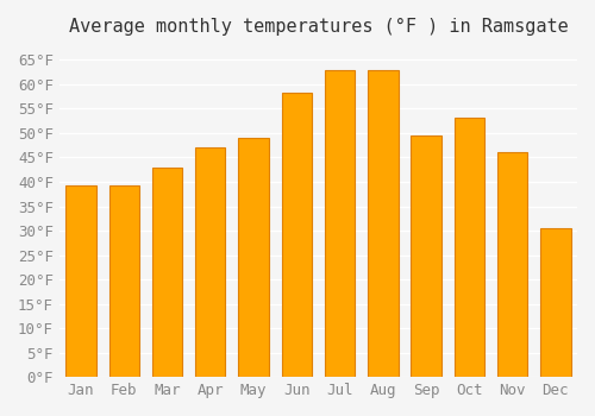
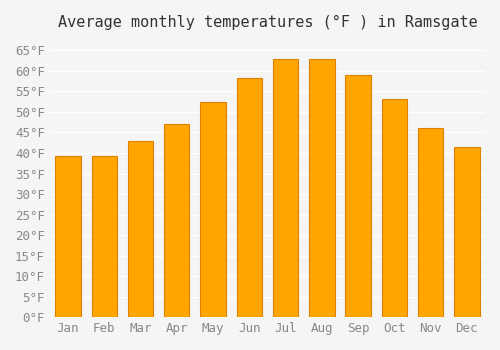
May: 49.0°F -> 52.5°F
Sep: 49.5°F -> 59.0°F
Dec: 30.5°F -> 41.5°F
